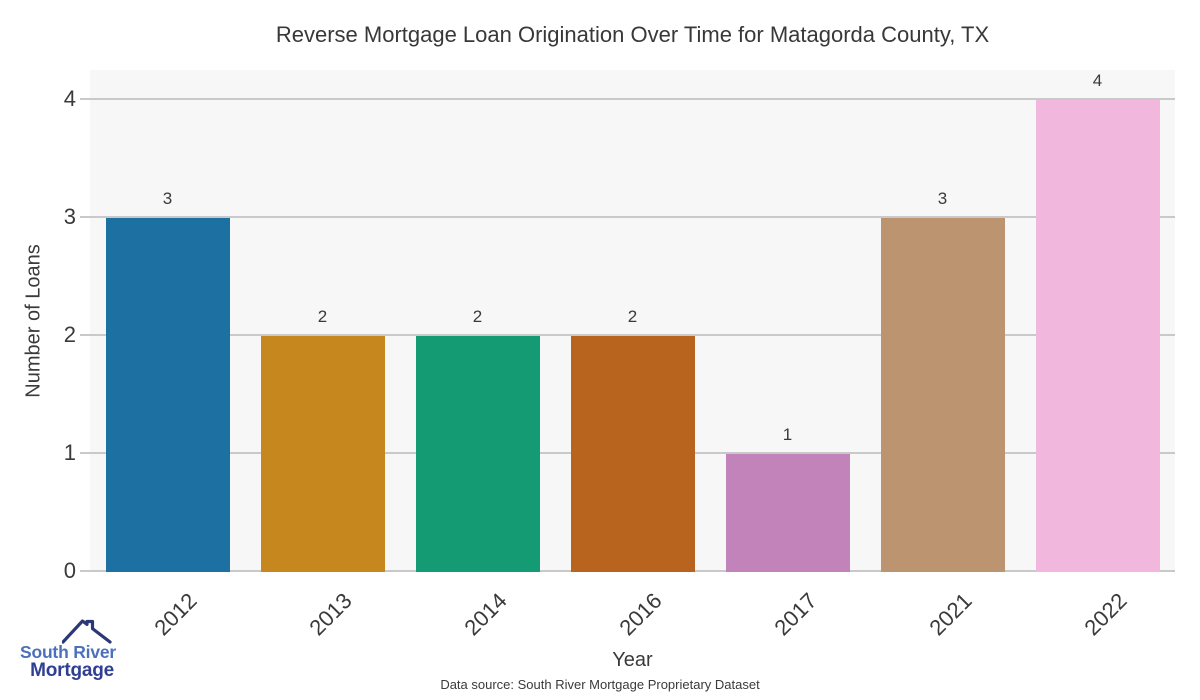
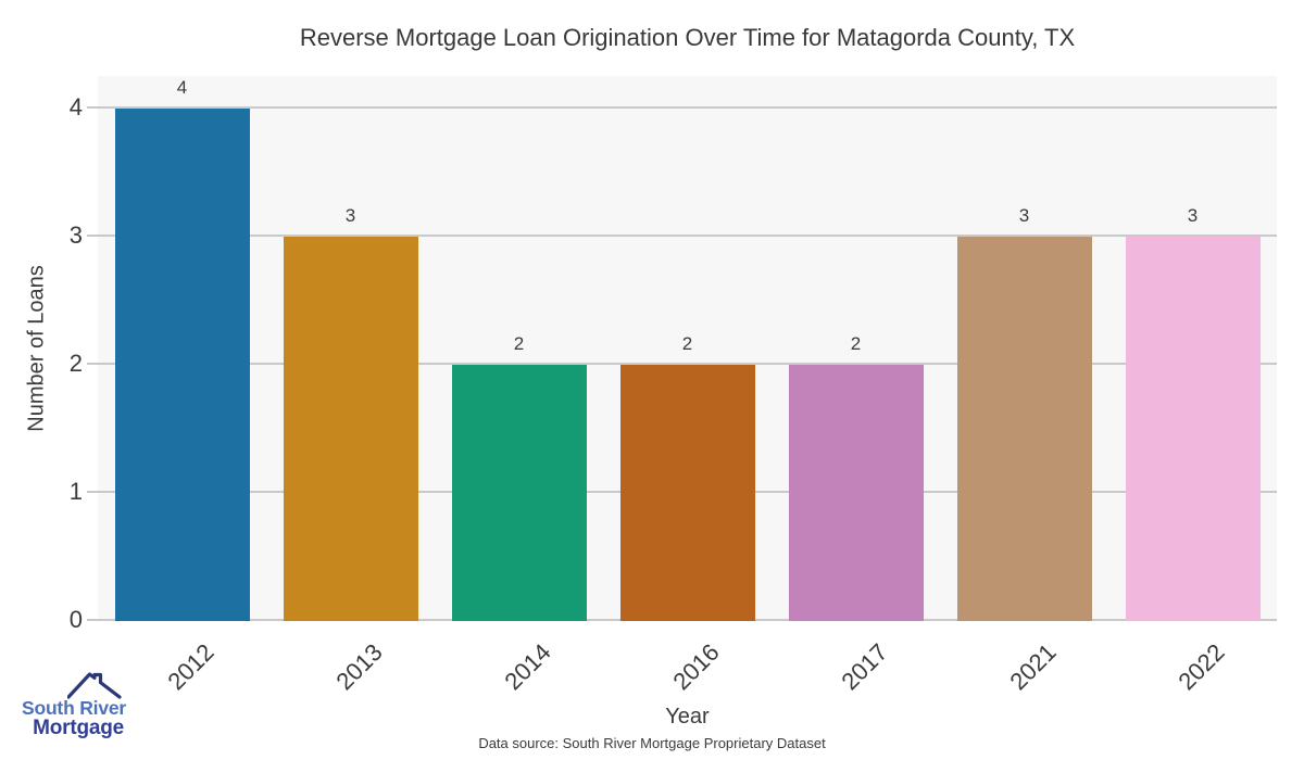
2012: 3 -> 4
2013: 2 -> 3
2017: 1 -> 2
2022: 4 -> 3
